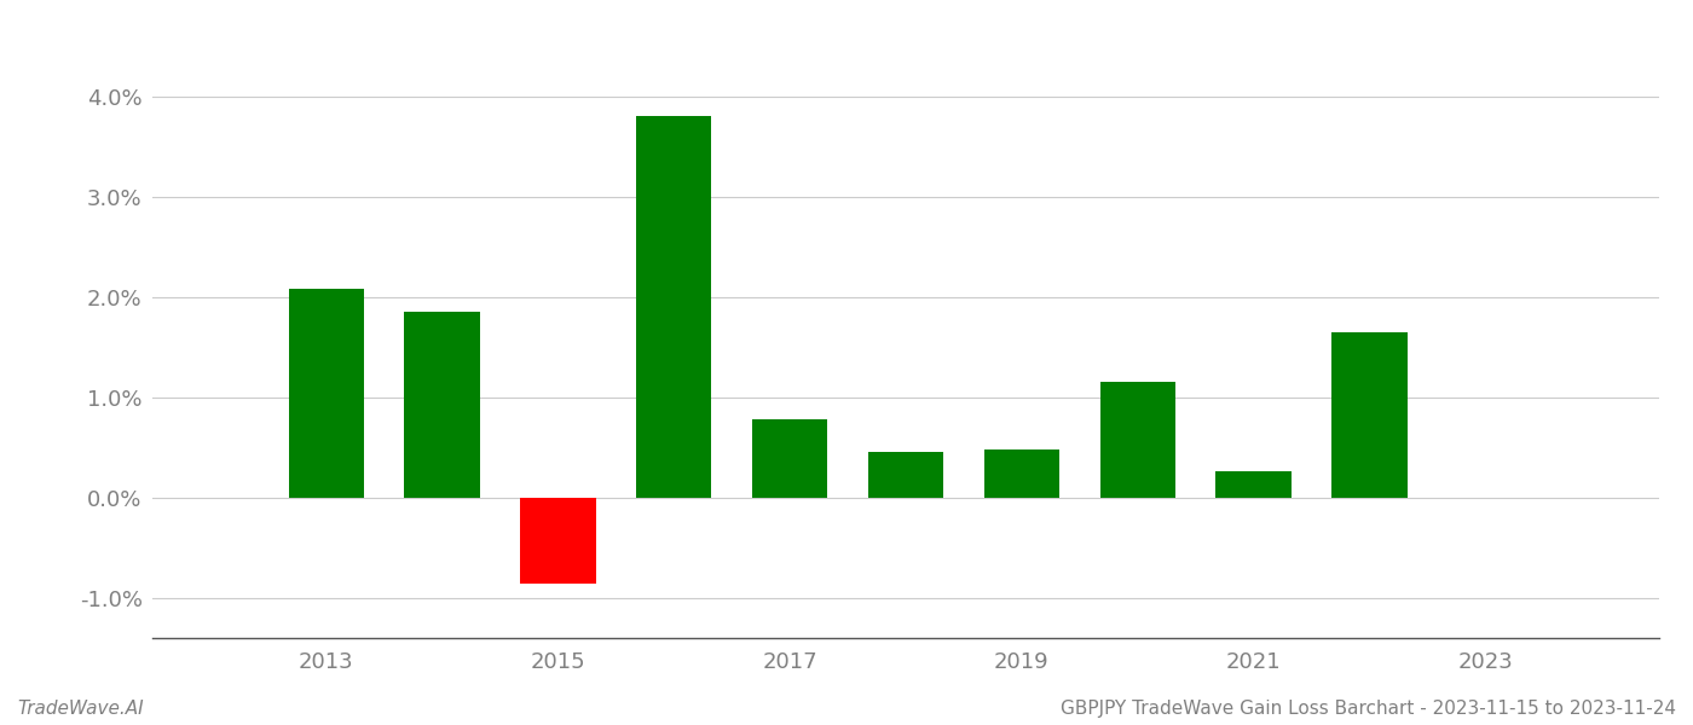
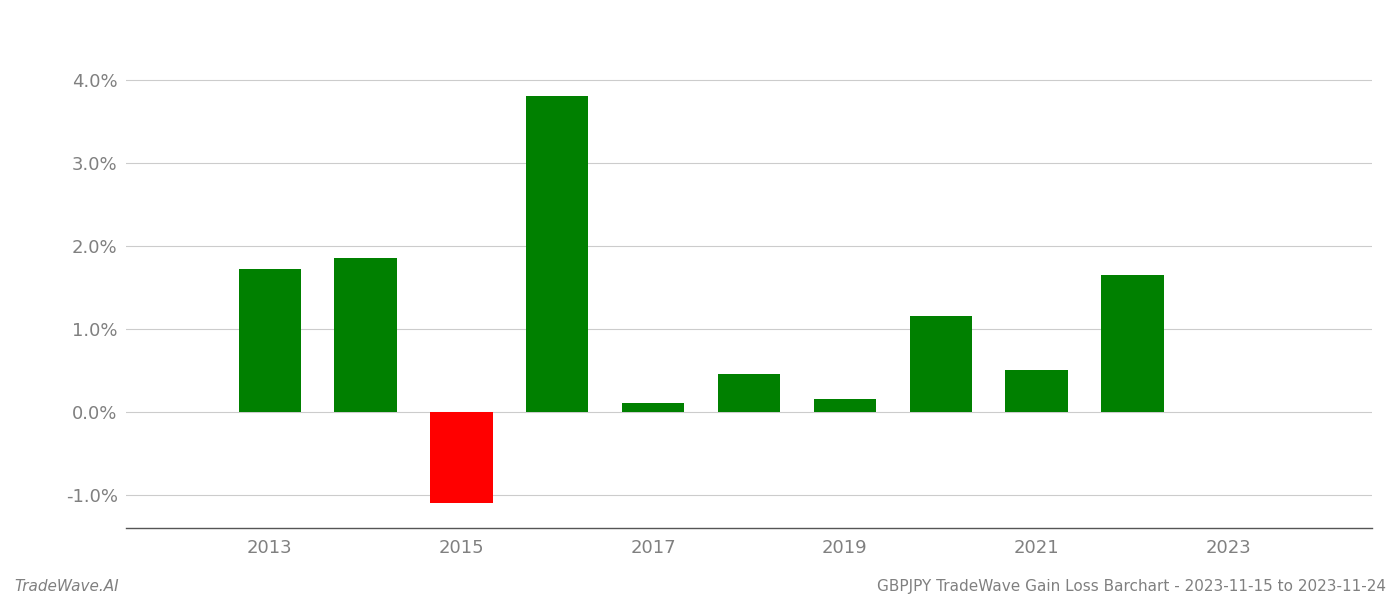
2013: 2.08% -> 1.72%
2015: -0.86% -> -1.10%
2017: 0.78% -> 0.10%
2019: 0.48% -> 0.15%
2021: 0.26% -> 0.50%
